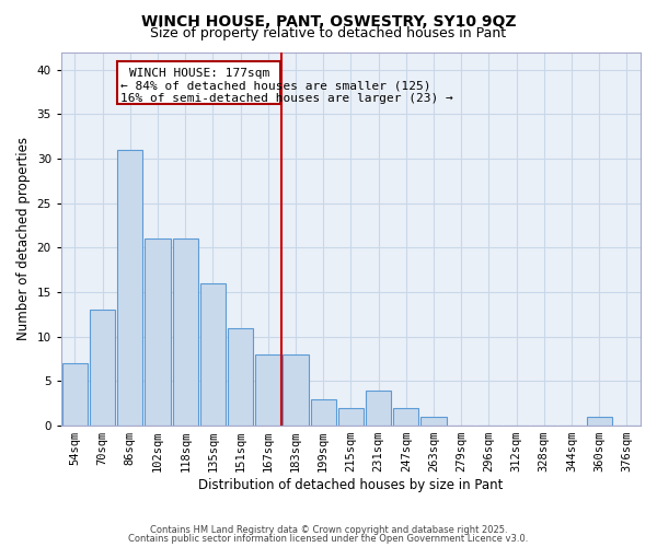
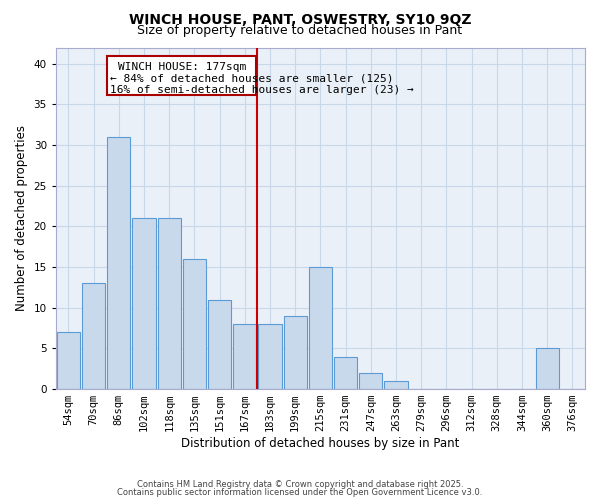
199sqm: 3 -> 9
215sqm: 2 -> 15
360sqm: 1 -> 5
